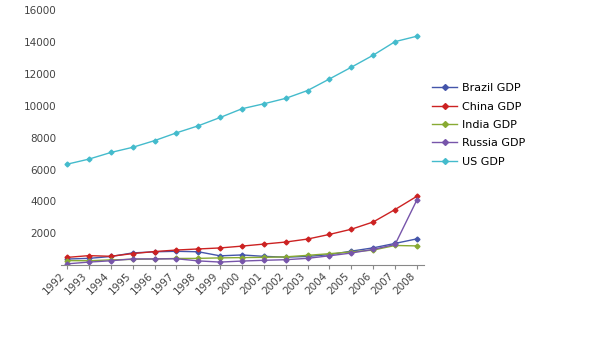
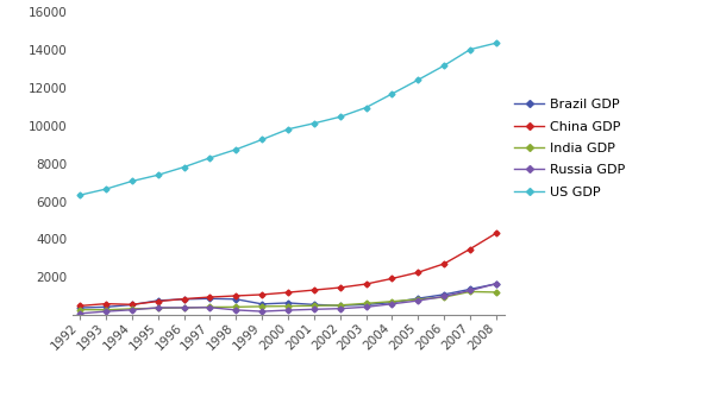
Russia GDP/2008: 4100 -> 1700
